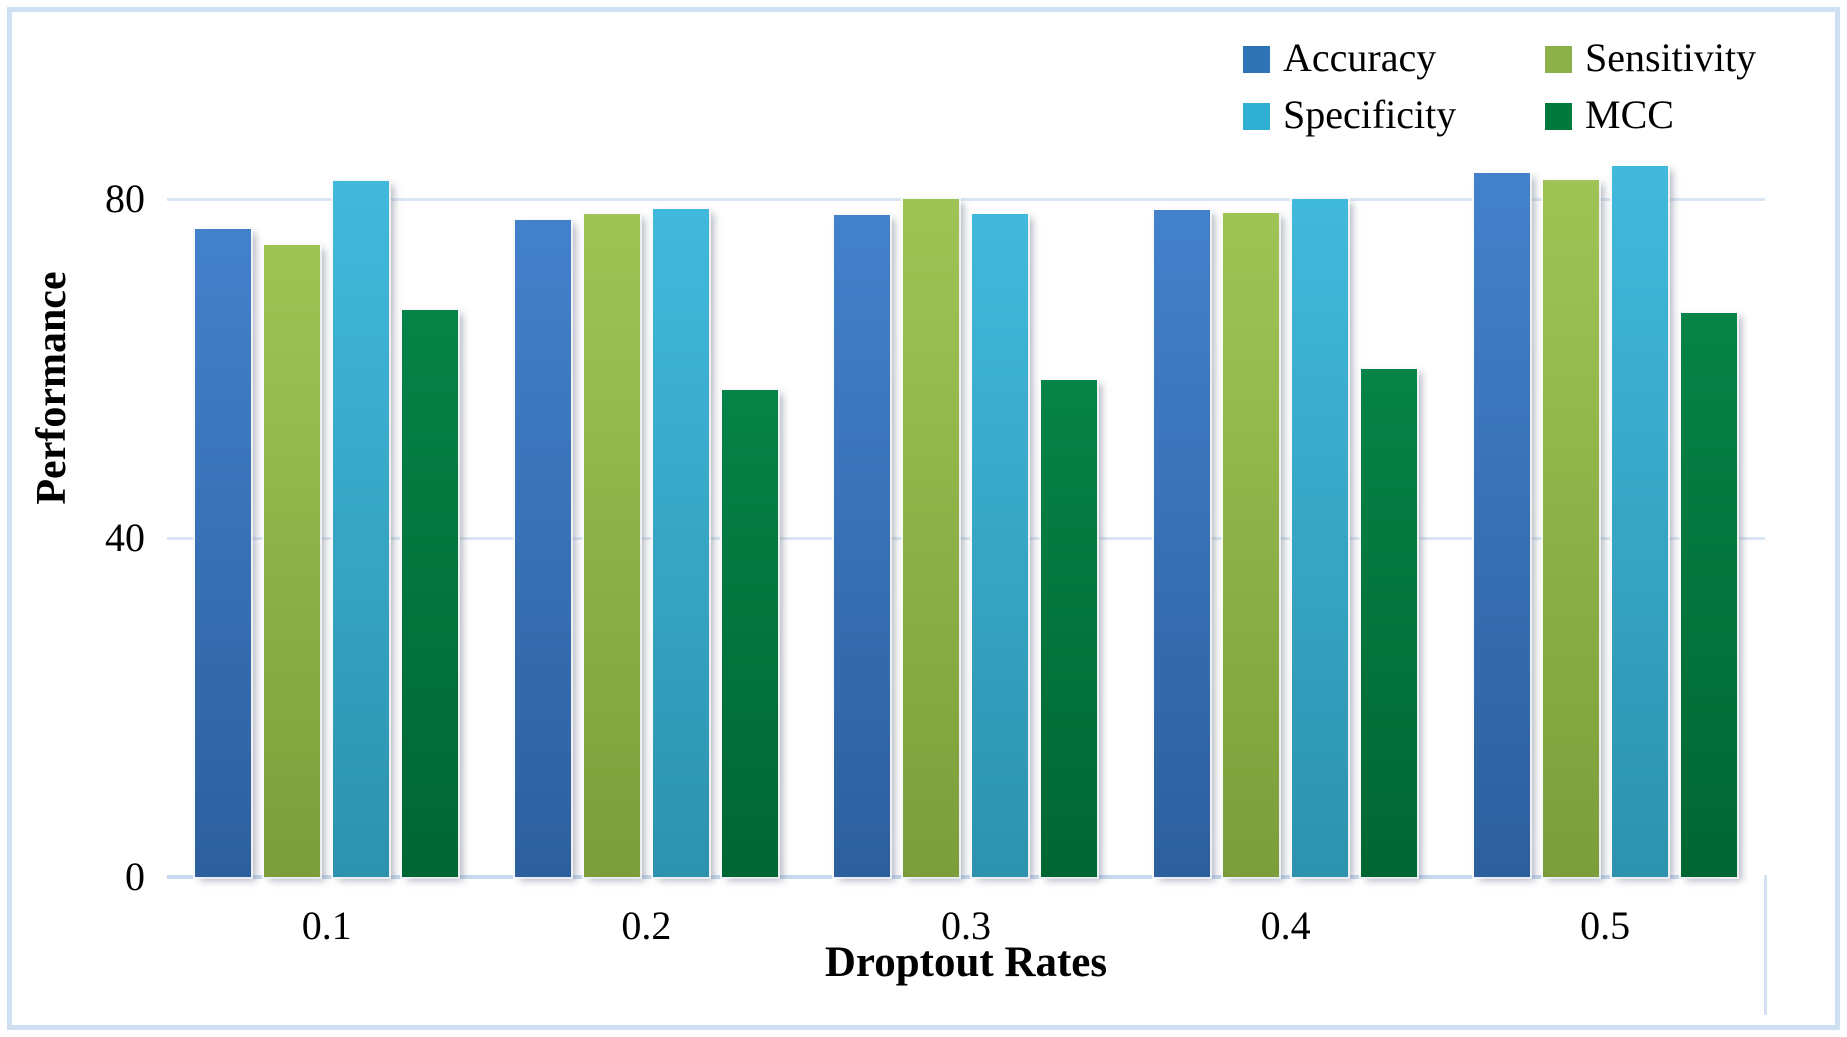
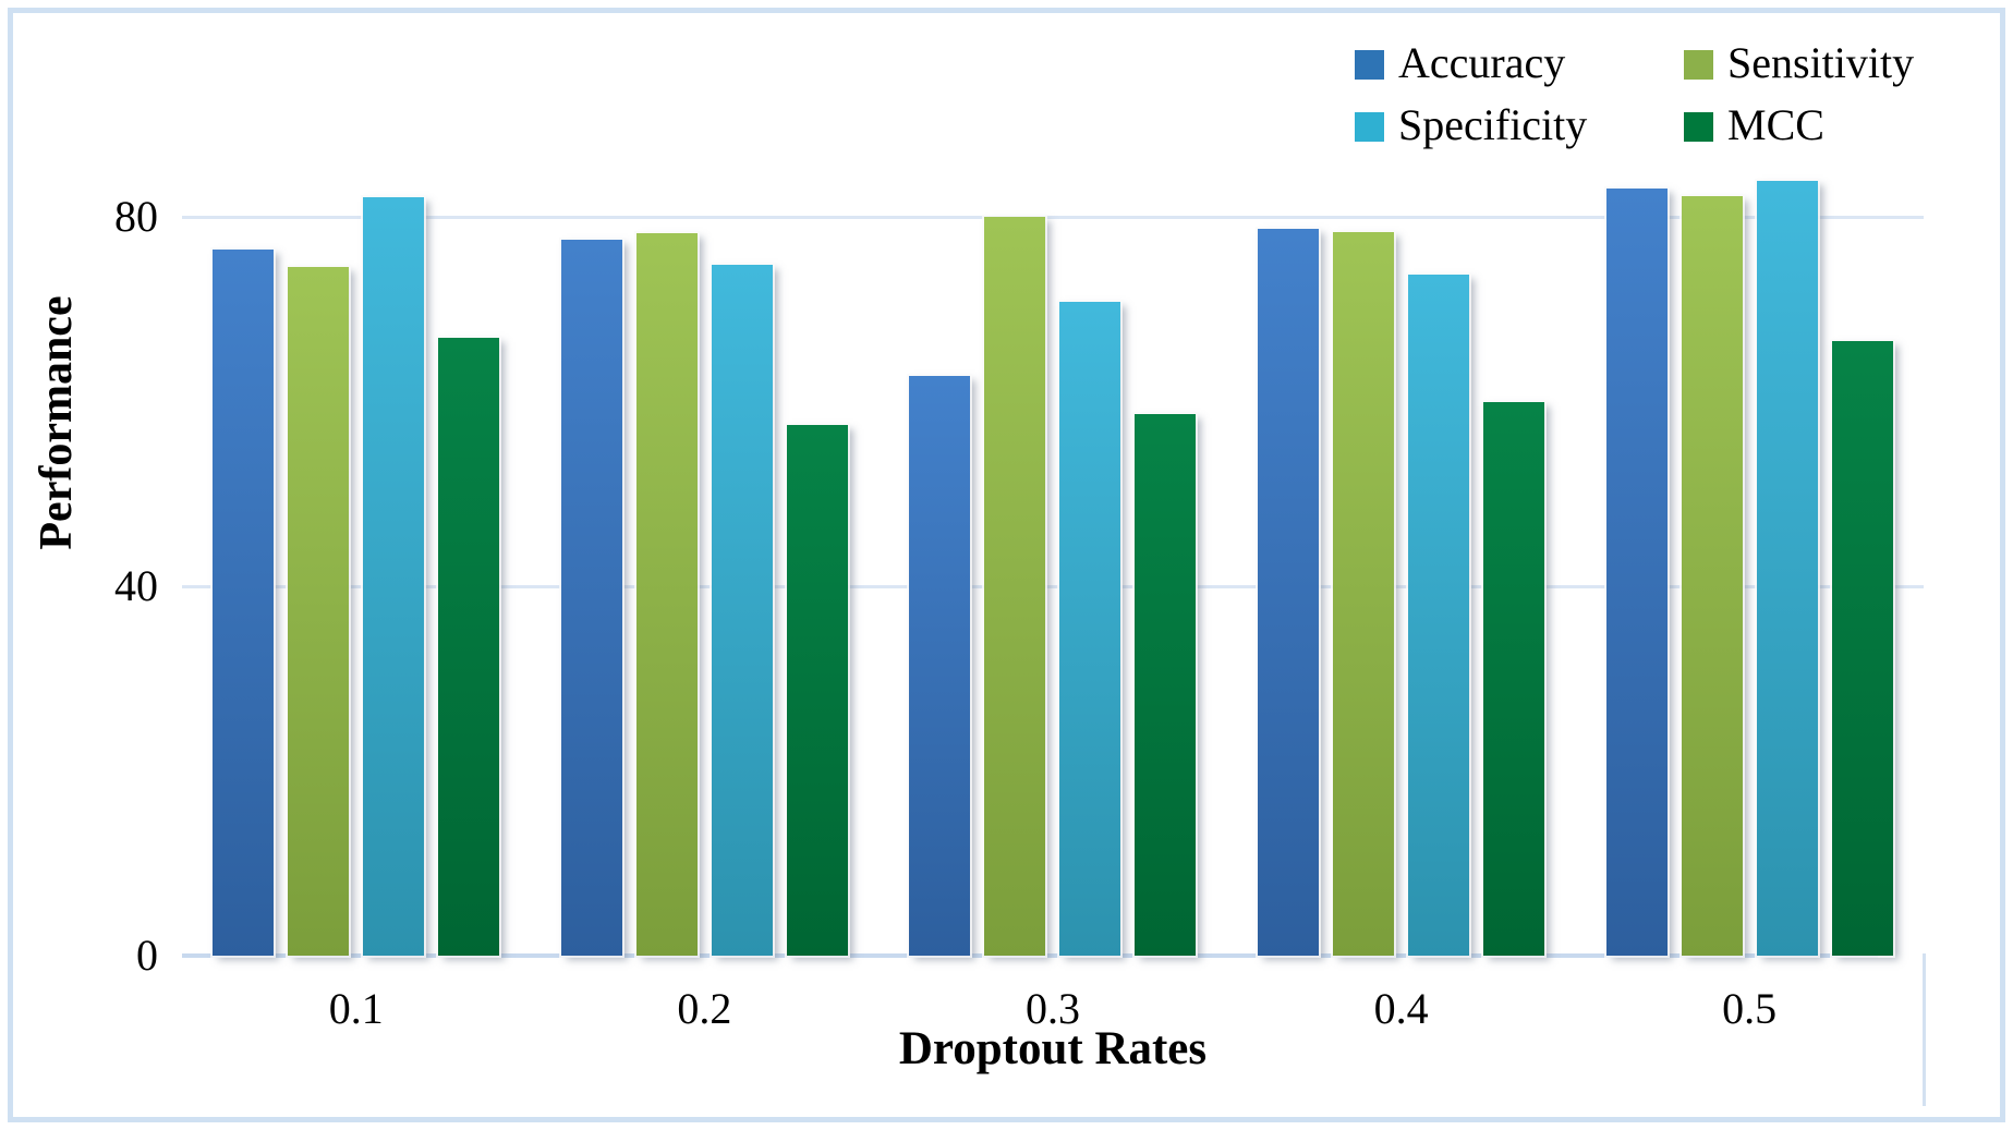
Specificity/0.2: 79 -> 75
Accuracy/0.3: 78 -> 63
Specificity/0.3: 78 -> 71
Specificity/0.4: 80 -> 74
